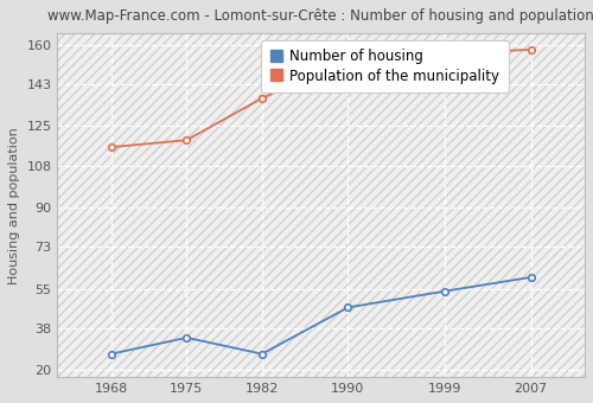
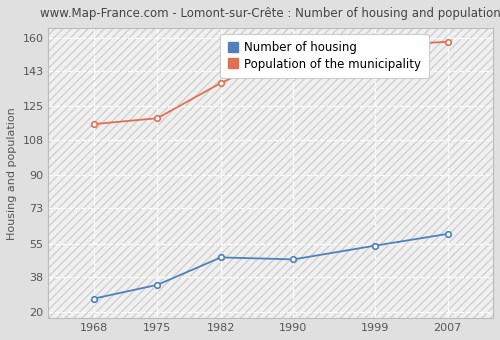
Number of housing/1982: 27 -> 48
